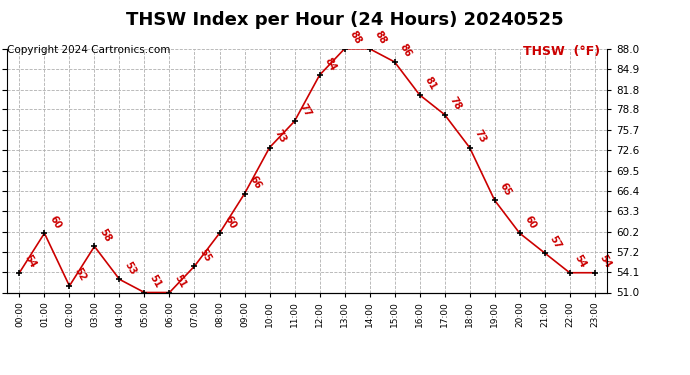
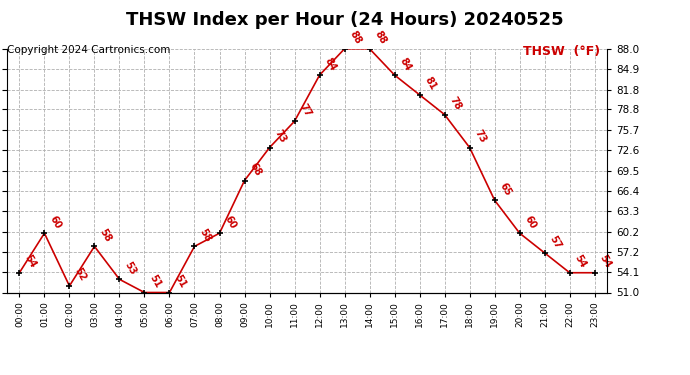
07:00: 55 -> 58
09:00: 66 -> 68
15:00: 86 -> 84
